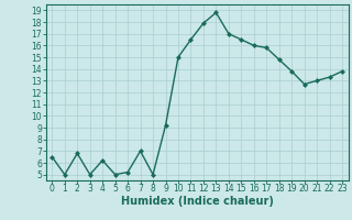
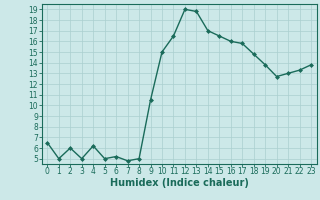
2: 6.8 -> 6.0
7: 7.0 -> 4.8
9: 9.2 -> 10.5
12: 17.9 -> 19.0
